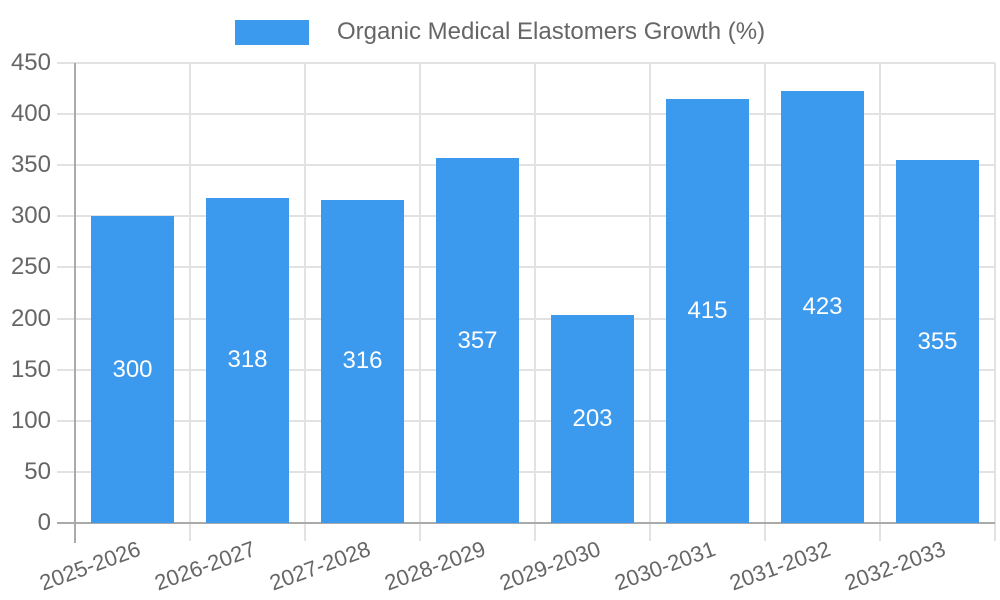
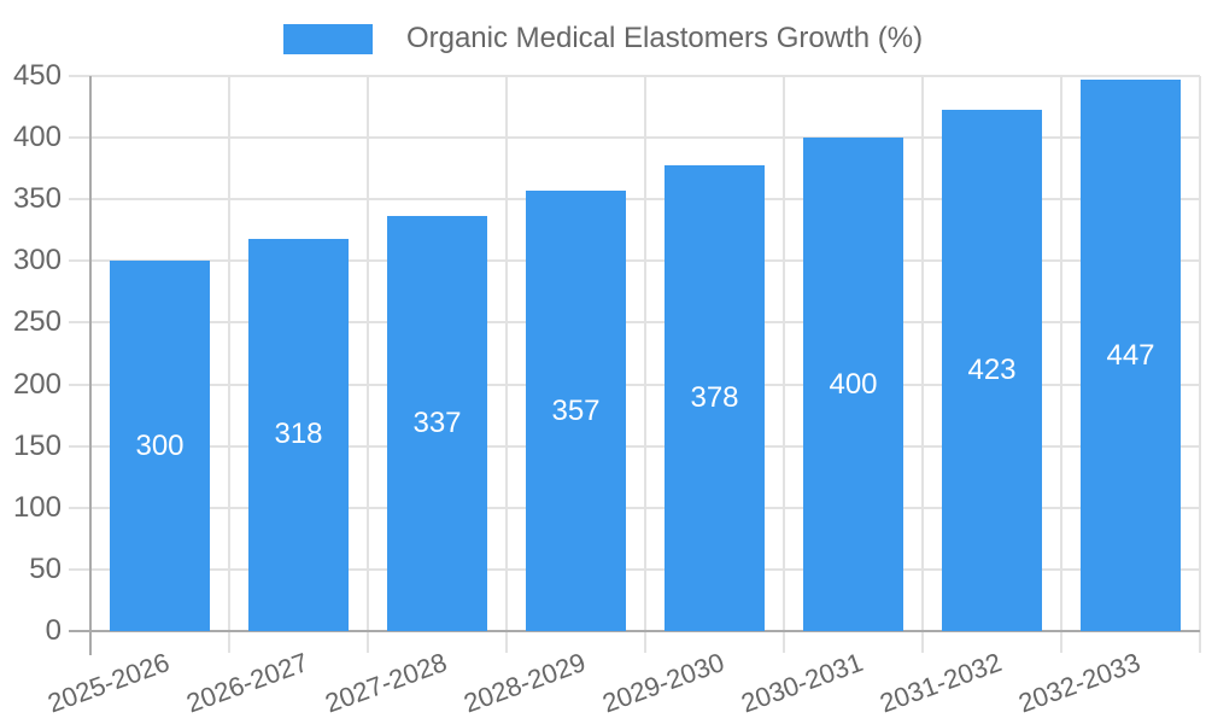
2027-2028: 316 -> 337
2029-2030: 203 -> 378
2030-2031: 415 -> 400
2032-2033: 355 -> 447
